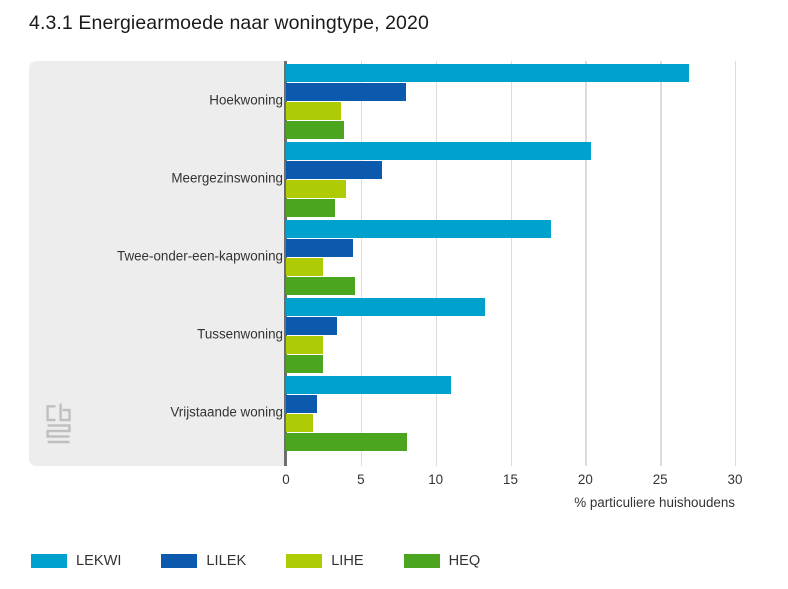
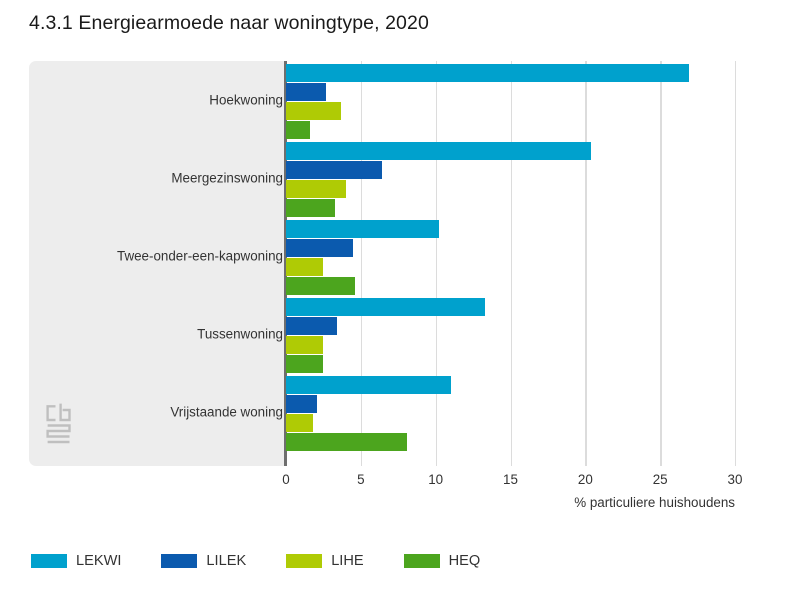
LILEK/Hoekwoning: 8.0 -> 2.7
HEQ/Hoekwoning: 3.9 -> 1.6
LEKWI/Twee-onder-een-kapwoning: 17.7 -> 10.2
